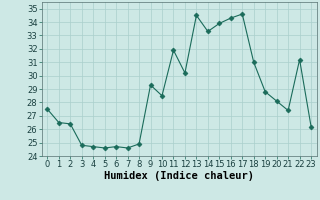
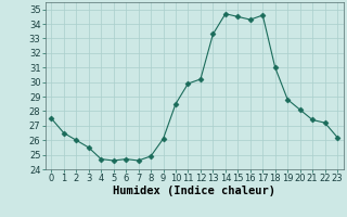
2: 26.4 -> 26.0
3: 24.8 -> 25.5
9: 29.3 -> 26.1
11: 31.9 -> 29.9
13: 34.5 -> 33.3
14: 33.3 -> 34.7
15: 33.9 -> 34.5
22: 31.2 -> 27.2
